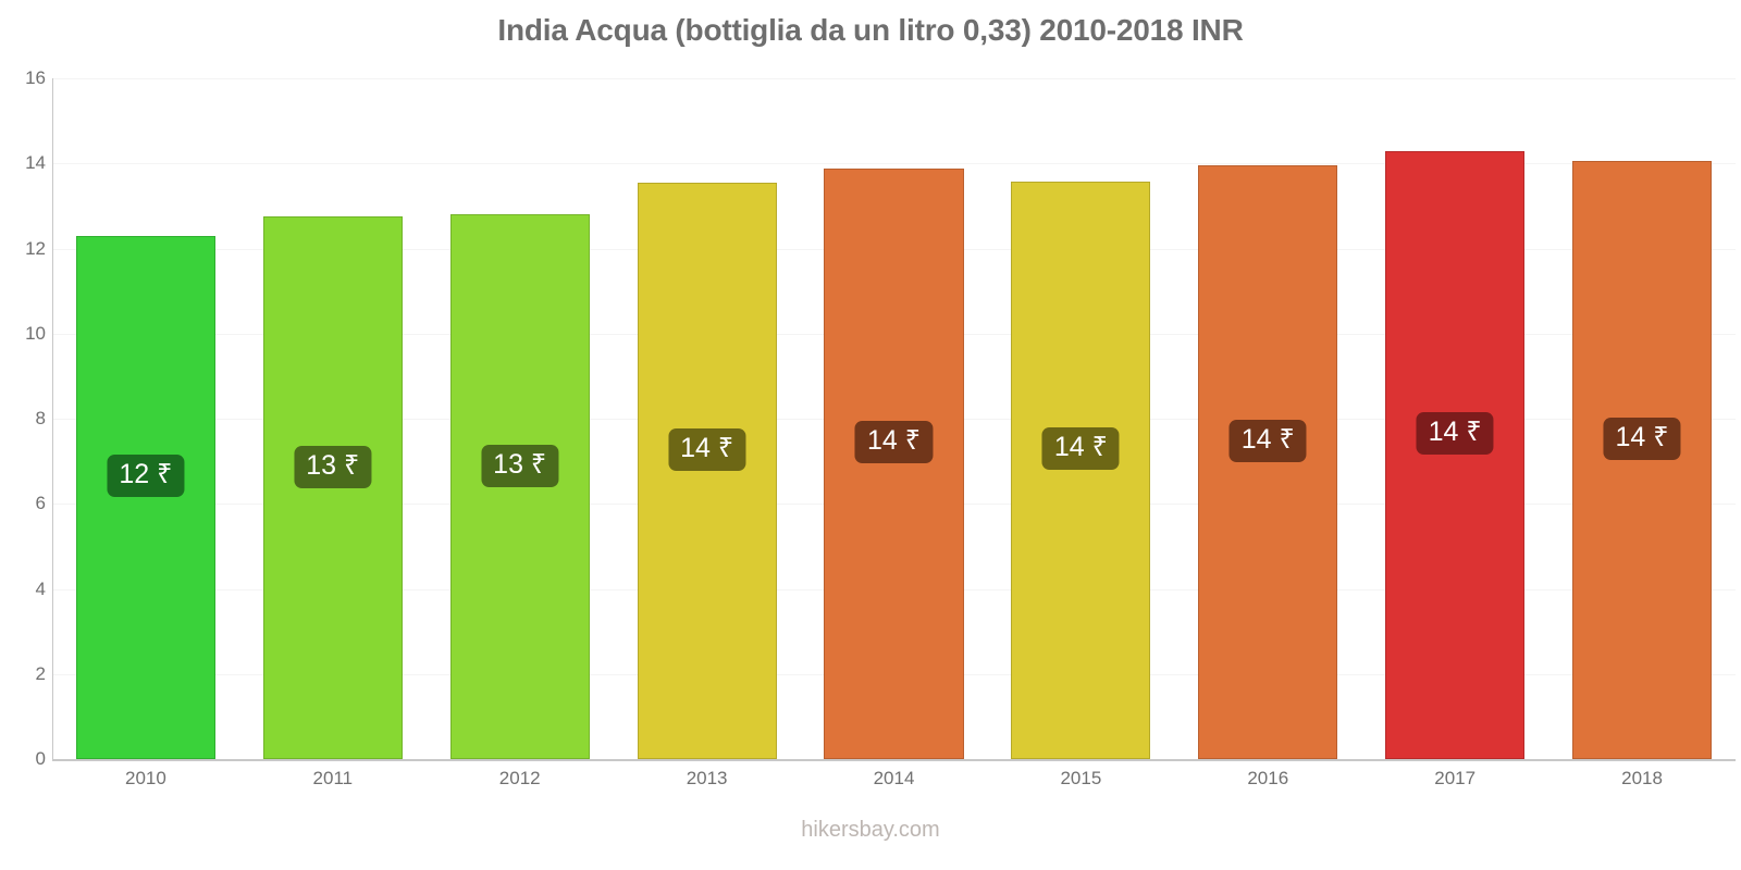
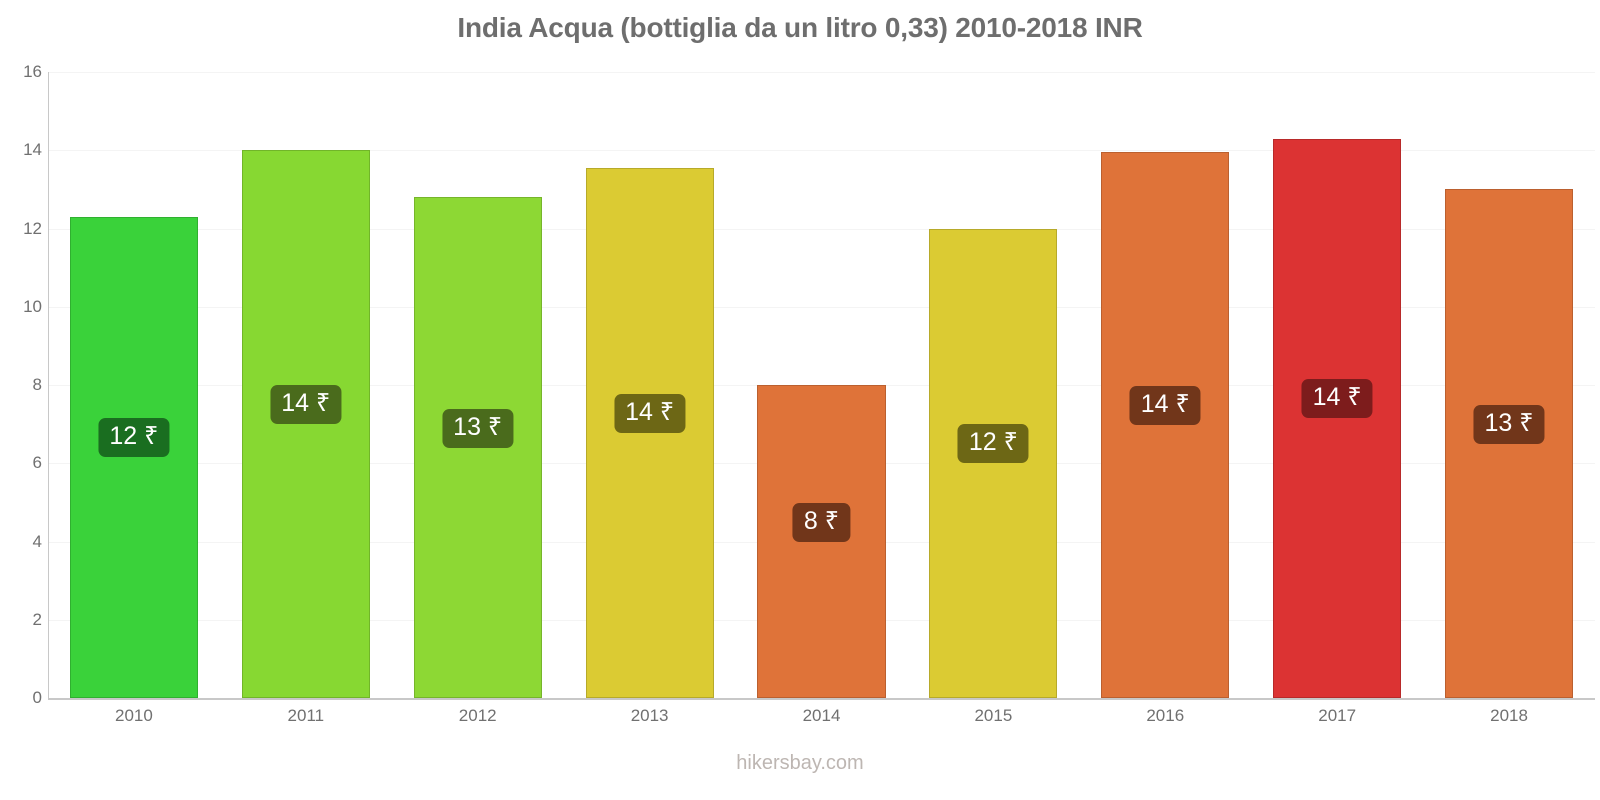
2011: 13 -> 14
2014: 14 -> 8
2015: 14 -> 12
2018: 14 -> 13
